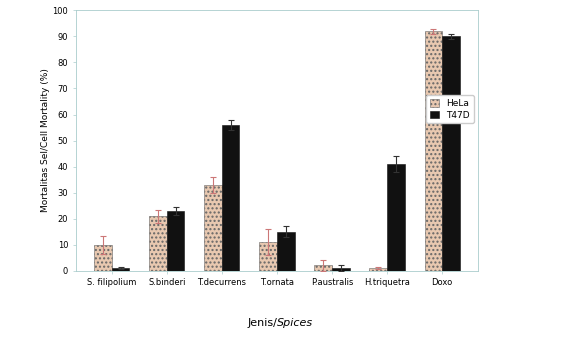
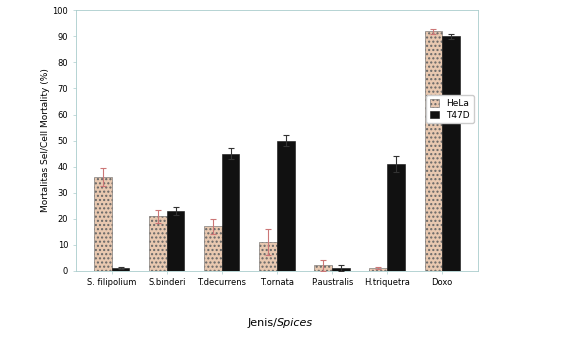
HeLa/S. filipolium: 10 -> 36
HeLa/T.decurrens: 33 -> 17
T47D/T.decurrens: 56 -> 45
T47D/T.ornata: 15 -> 50
